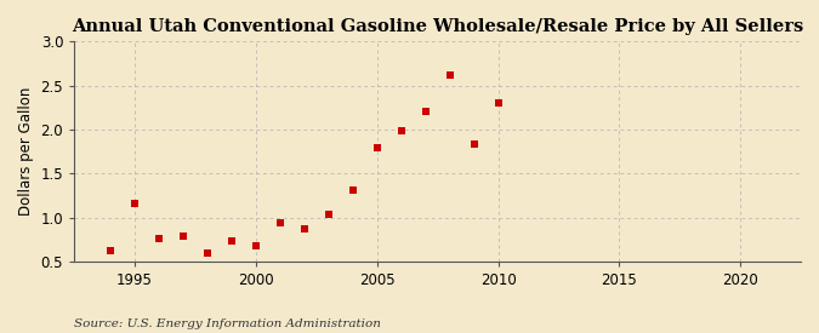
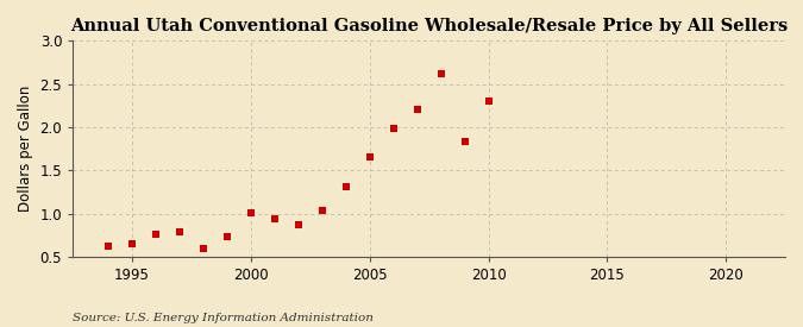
1995: 1.16 -> 0.65
2000: 0.68 -> 1.01
2005: 1.80 -> 1.65
